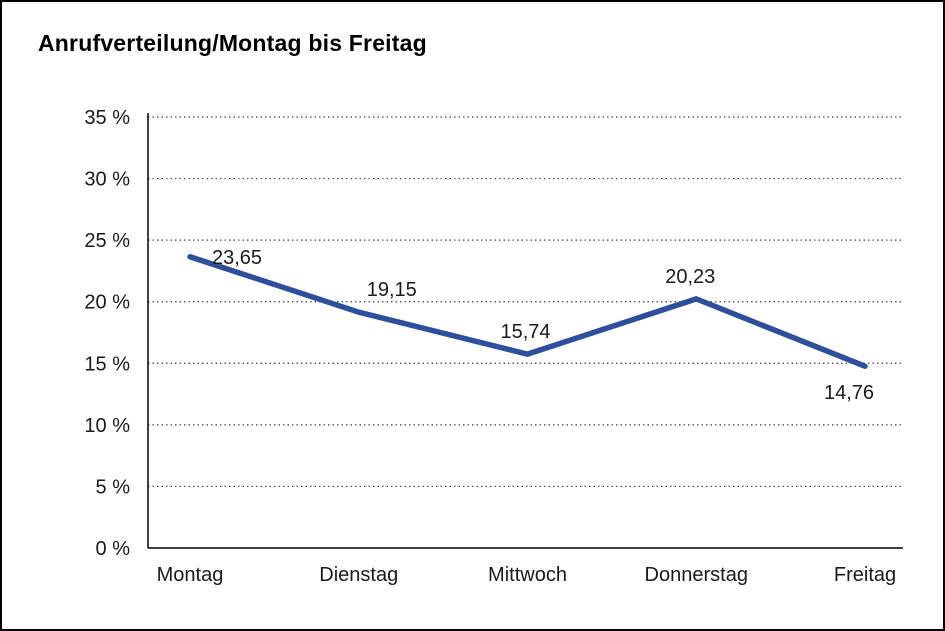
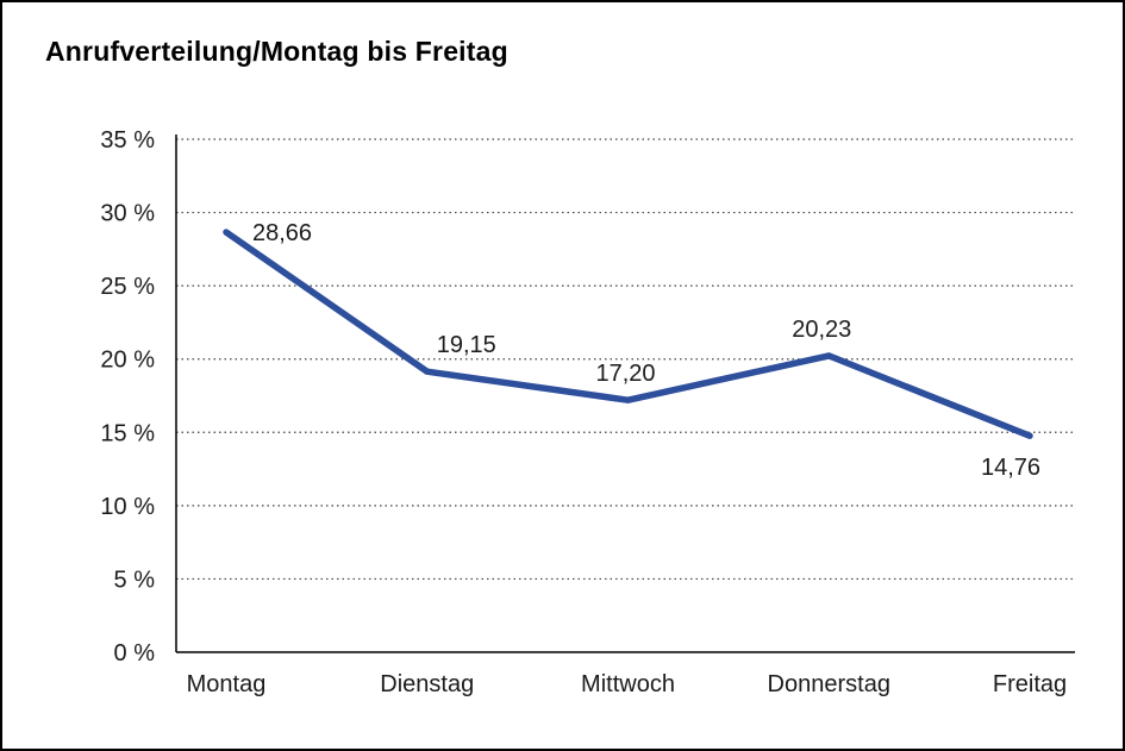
Montag: 23,65 -> 28,66
Mittwoch: 15,74 -> 17,20
